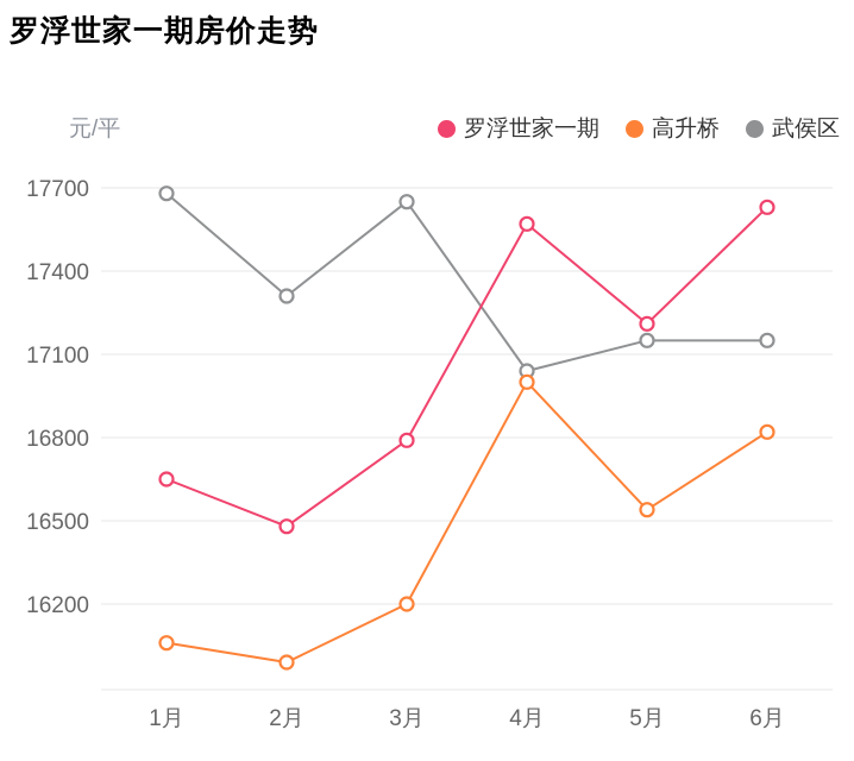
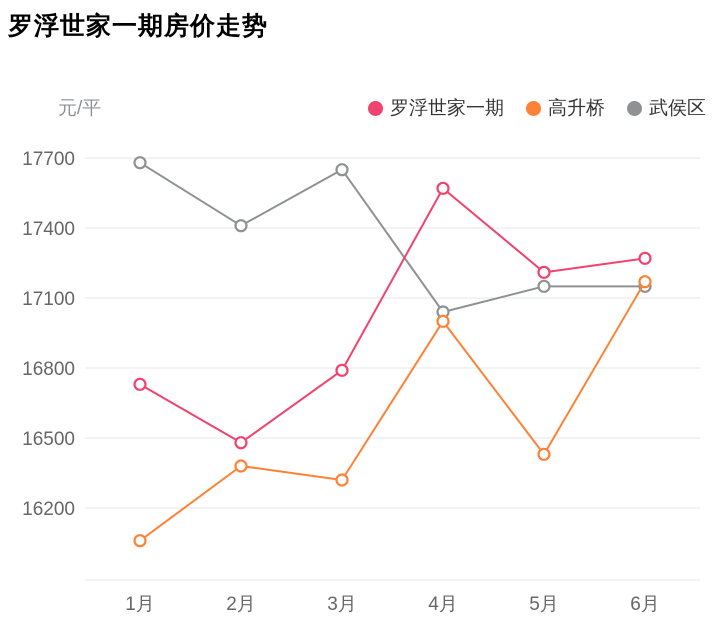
罗浮世家一期/1月: 16650 -> 16730
高升桥/2月: 15990 -> 16380
武侯区/2月: 17310 -> 17410
高升桥/3月: 16200 -> 16320
高升桥/5月: 16540 -> 16430
罗浮世家一期/6月: 17630 -> 17270
高升桥/6月: 16820 -> 17170
